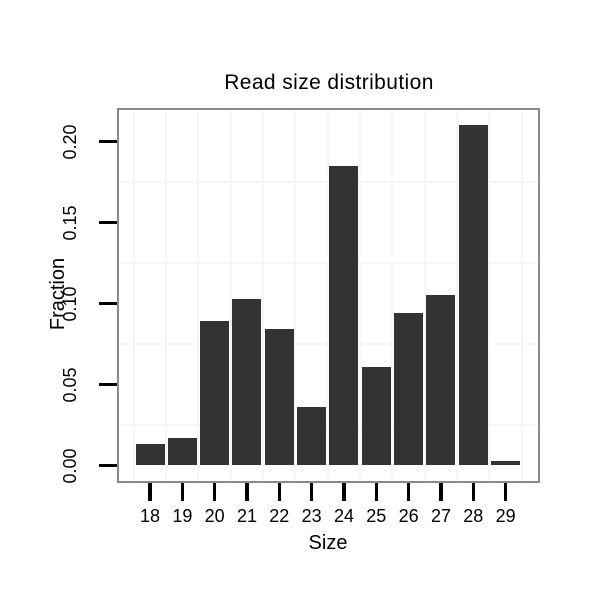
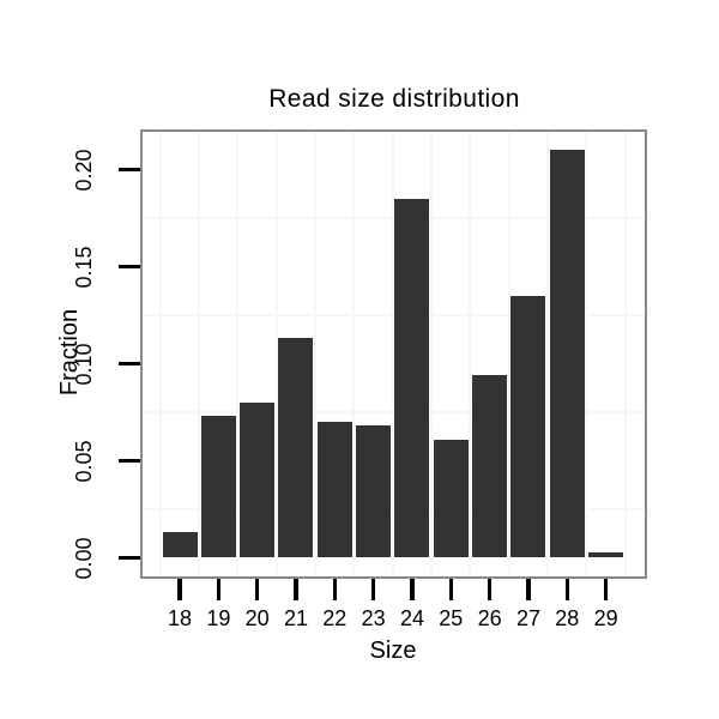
19: 0.017 -> 0.073
20: 0.089 -> 0.080
21: 0.103 -> 0.113
22: 0.084 -> 0.070
23: 0.036 -> 0.068
27: 0.105 -> 0.135
